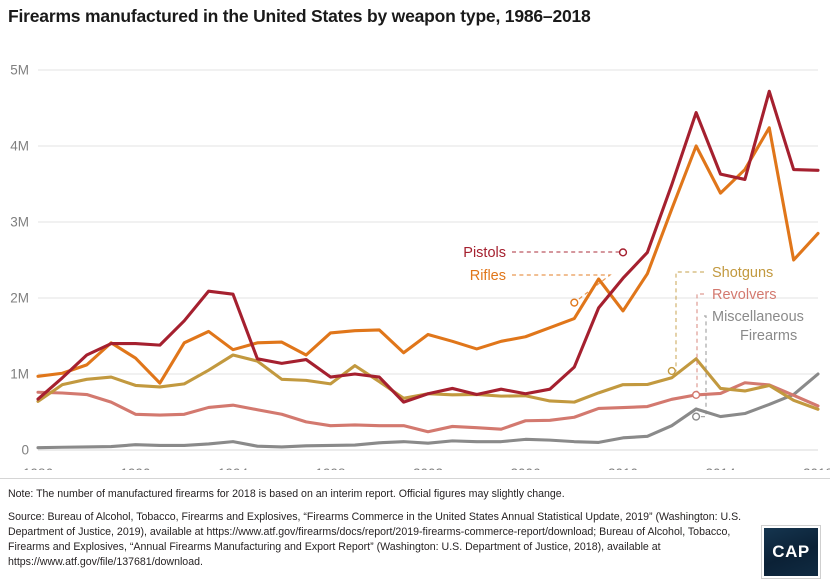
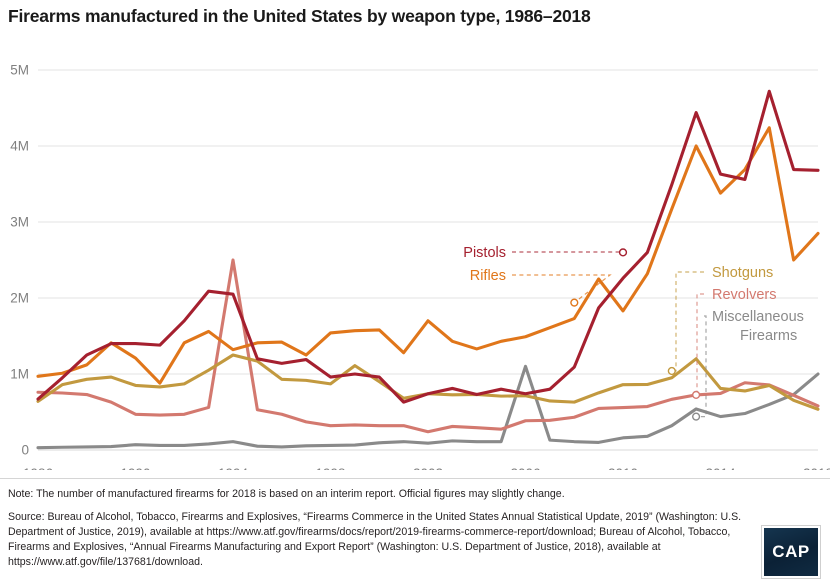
Revolvers/1994: 0.6M -> 2.5M
Rifles/2002: 1.5M -> 1.7M
Miscellaneous Firearms/2006: 0.1M -> 1.1M
